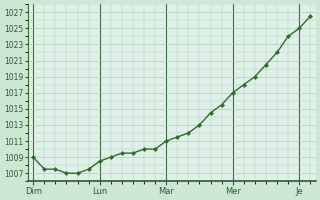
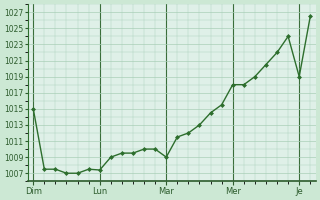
Dim: 1009.0 -> 1015.0
Lun: 1008.5 -> 1007.4
Mar: 1011.0 -> 1009.0
Mer: 1017.0 -> 1018.0
Je: 1025.0 -> 1019.0
